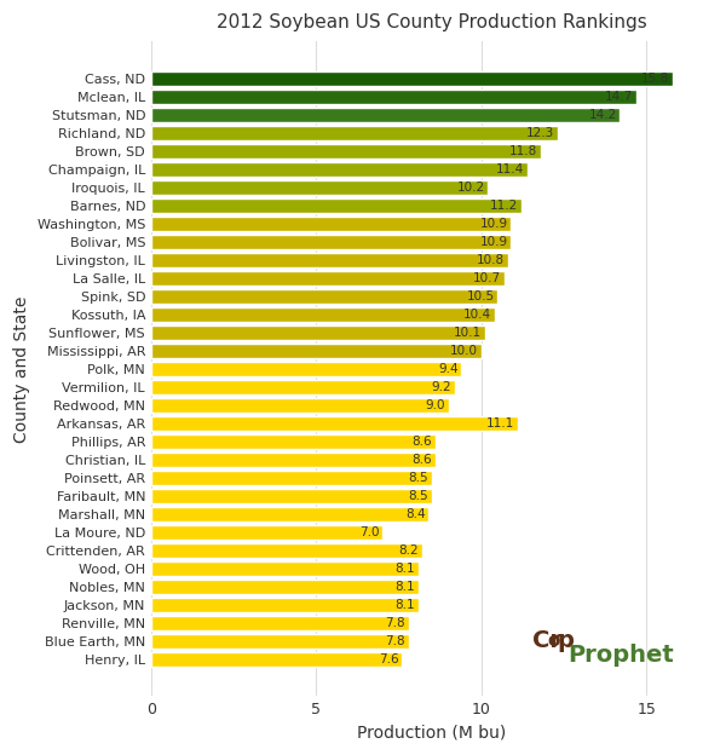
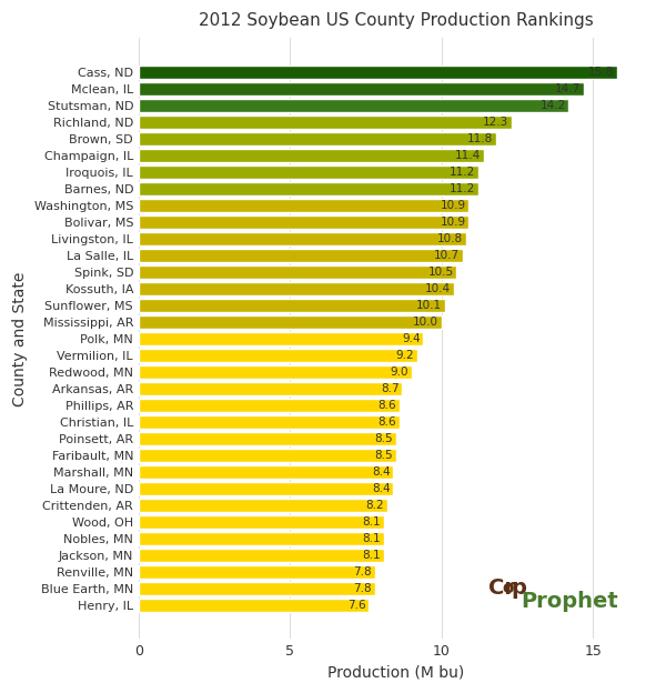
Iroquois, IL: 10.2 -> 11.2
Arkansas, AR: 11.1 -> 8.7
La Moure, ND: 7.0 -> 8.4
